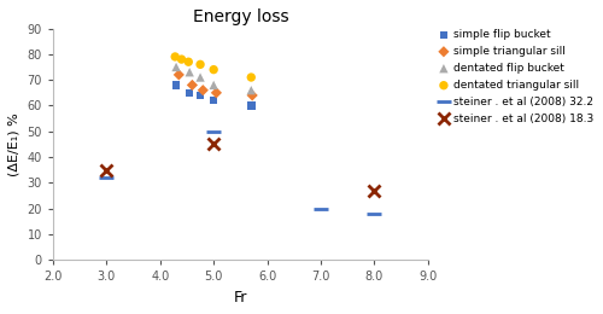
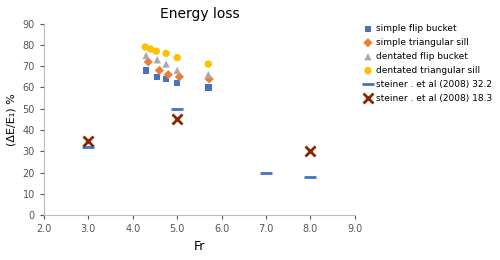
steiner . et al (2008) 18.3/8.0: 27 -> 30
